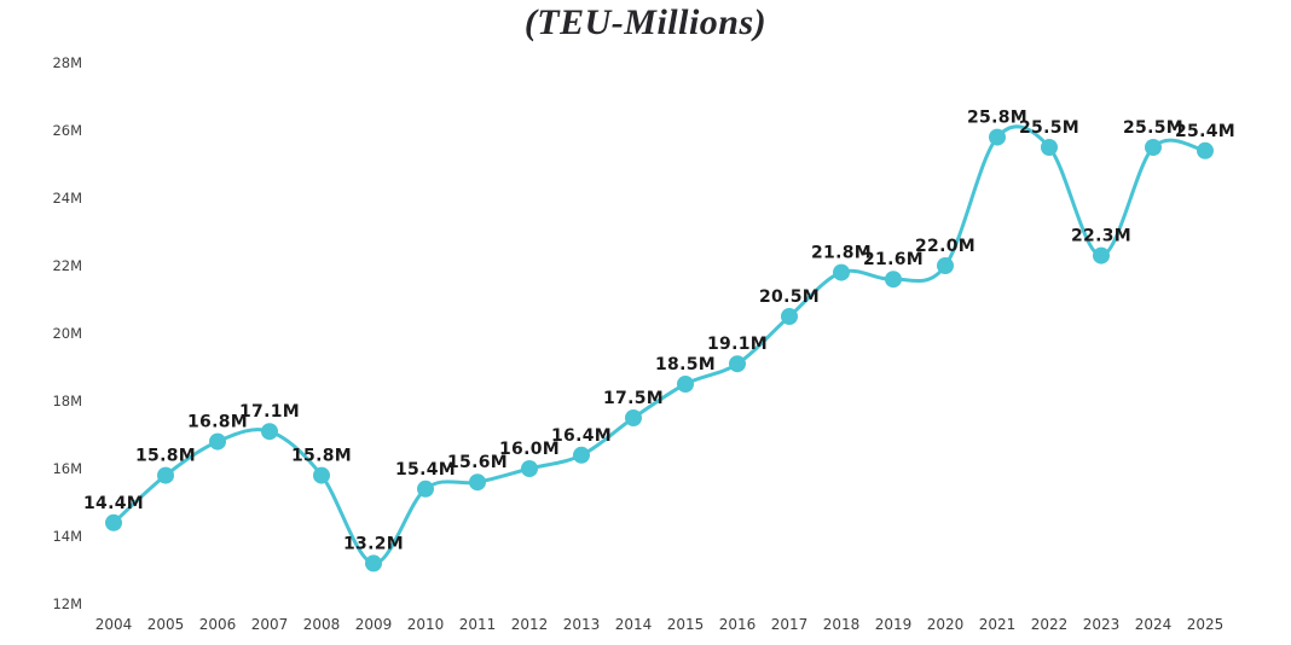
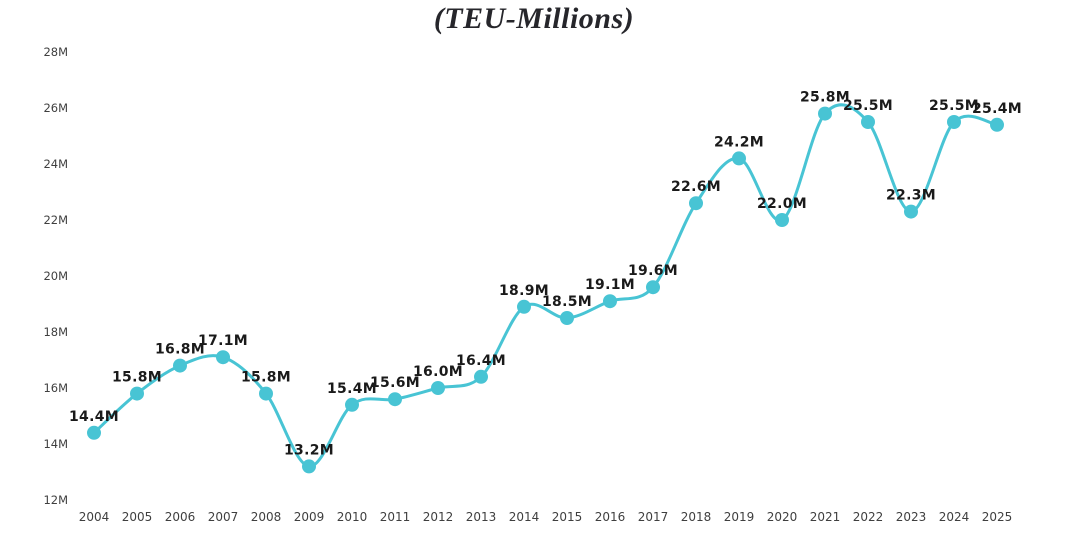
2014: 17.5M -> 18.9M
2017: 20.5M -> 19.6M
2018: 21.8M -> 22.6M
2019: 21.6M -> 24.2M
